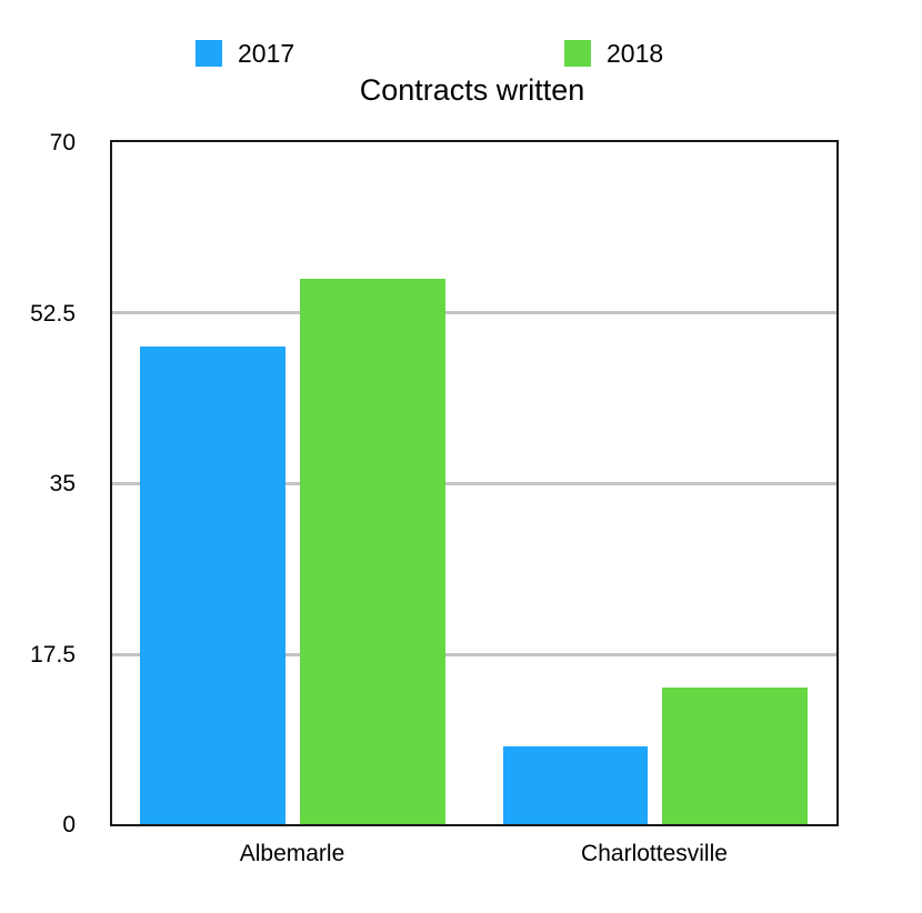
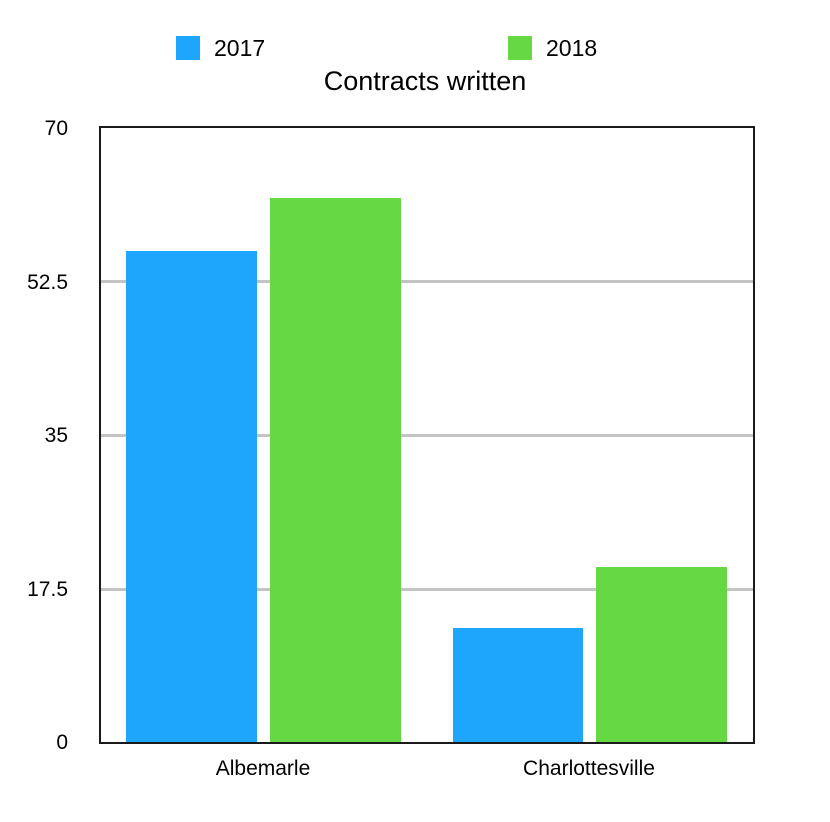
2017/Albemarle: 49 -> 56
2018/Albemarle: 56 -> 62
2017/Charlottesville: 8 -> 13
2018/Charlottesville: 14 -> 20
